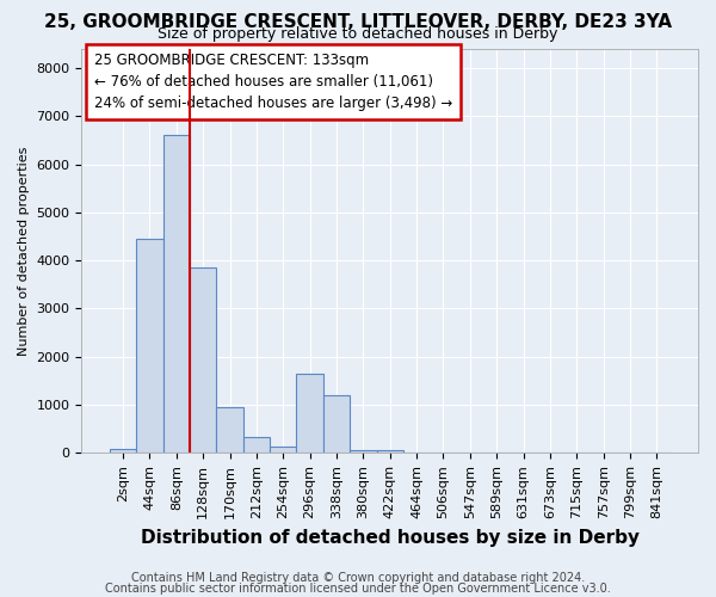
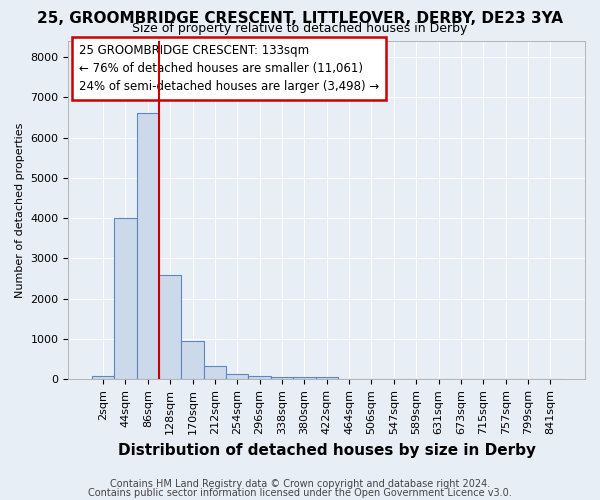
44sqm: 4450 -> 4000
128sqm: 3850 -> 2600
296sqm: 1650 -> 90
338sqm: 1200 -> 60
